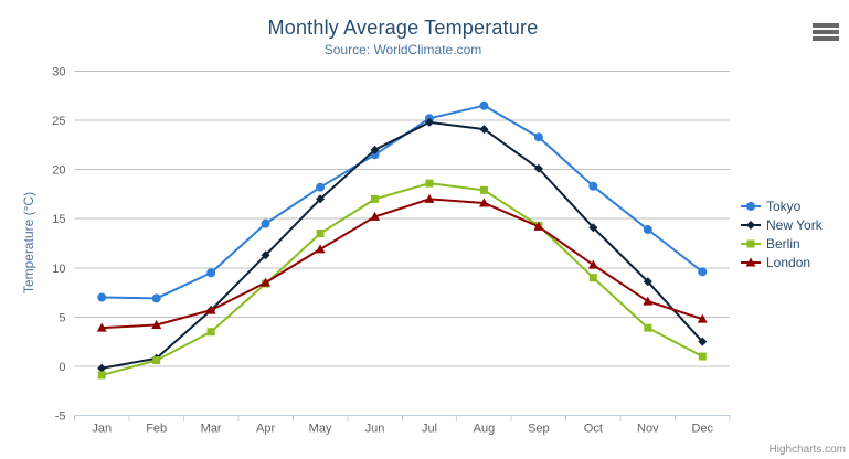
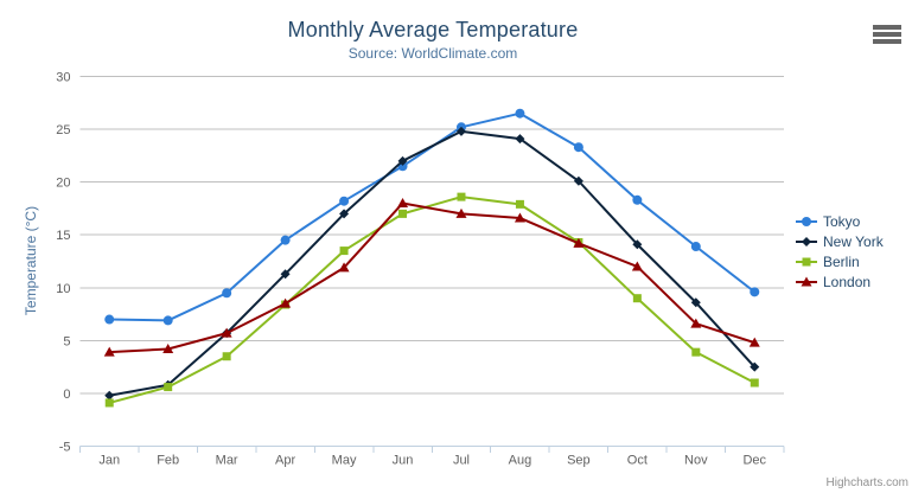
London/Jun: 15 -> 18
London/Oct: 10 -> 12
